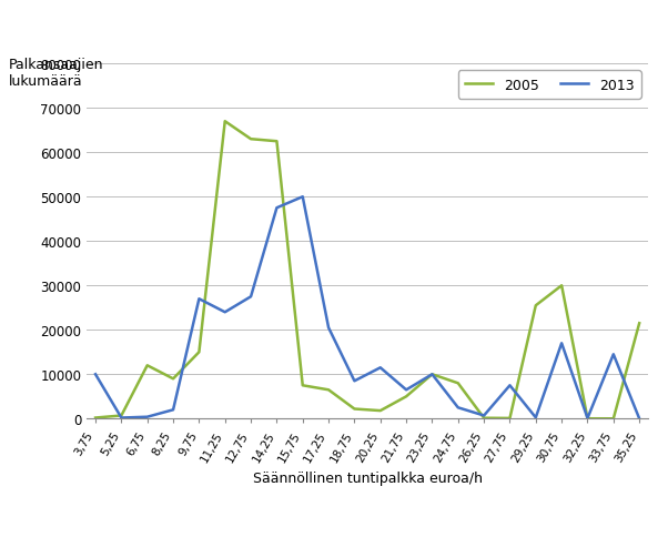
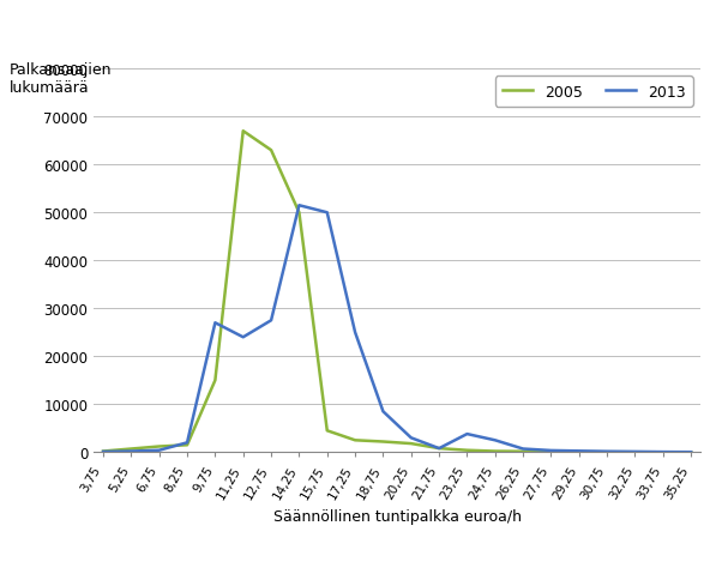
2013/3,75: 10000 -> 100
2005/6,75: 12000 -> 1200
2005/8,25: 9000 -> 1500
2005/14,25: 62500 -> 50000
2013/14,25: 47500 -> 51500
2005/15,75: 7500 -> 4500
2005/17,25: 6500 -> 2500
2013/17,25: 20500 -> 25000
2013/20,25: 11500 -> 3000
2005/21,75: 5000 -> 800
2013/21,75: 6500 -> 800
2005/23,25: 10000 -> 400
2013/23,25: 10000 -> 3800
2005/24,75: 8000 -> 200
2013/27,75: 7500 -> 400
2005/29,25: 25500 -> 0
2005/30,75: 30000 -> 0
2013/30,75: 17000 -> 200
2013/33,75: 14500 -> 0
2005/35,25: 21500 -> 0
